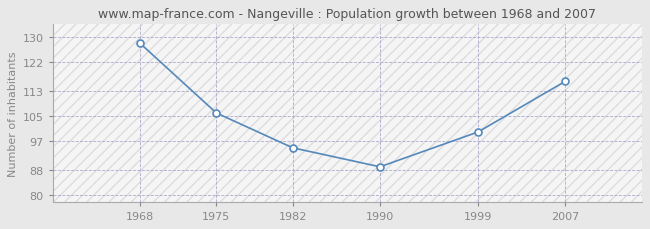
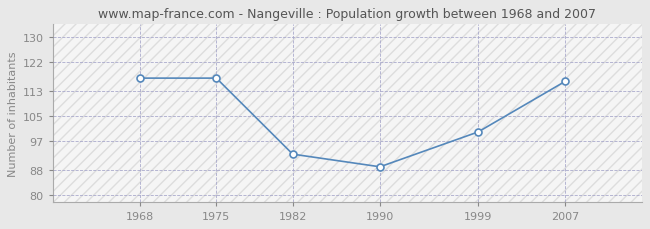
1968: 128 -> 117
1975: 106 -> 117
1982: 95 -> 93
